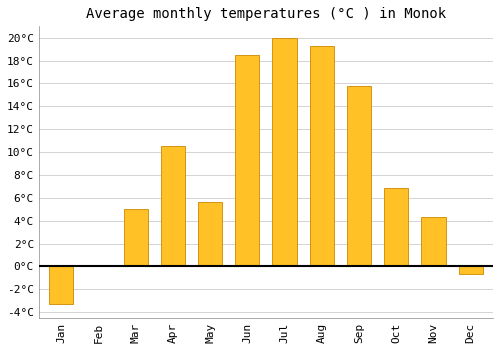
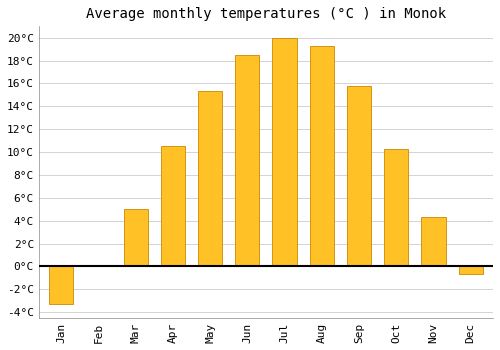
May: 5.6°C -> 15.3°C
Oct: 6.9°C -> 10.3°C
